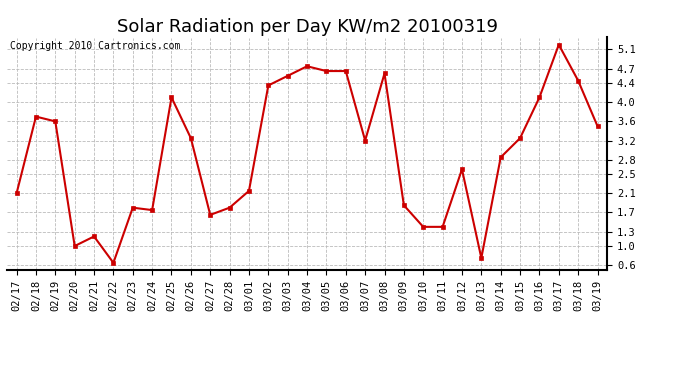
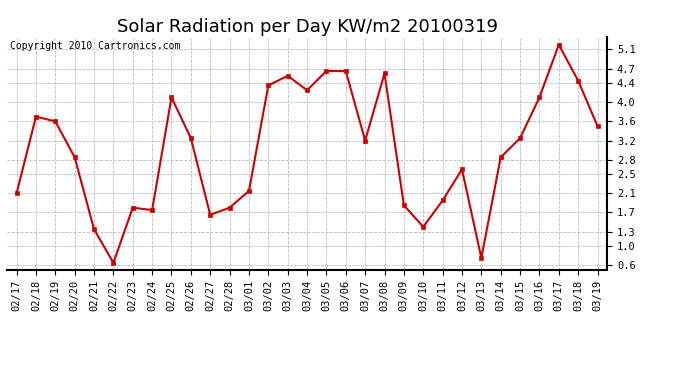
02/20: 1.00 -> 2.85
02/21: 1.20 -> 1.35
03/04: 4.75 -> 4.25
03/11: 1.40 -> 1.95
